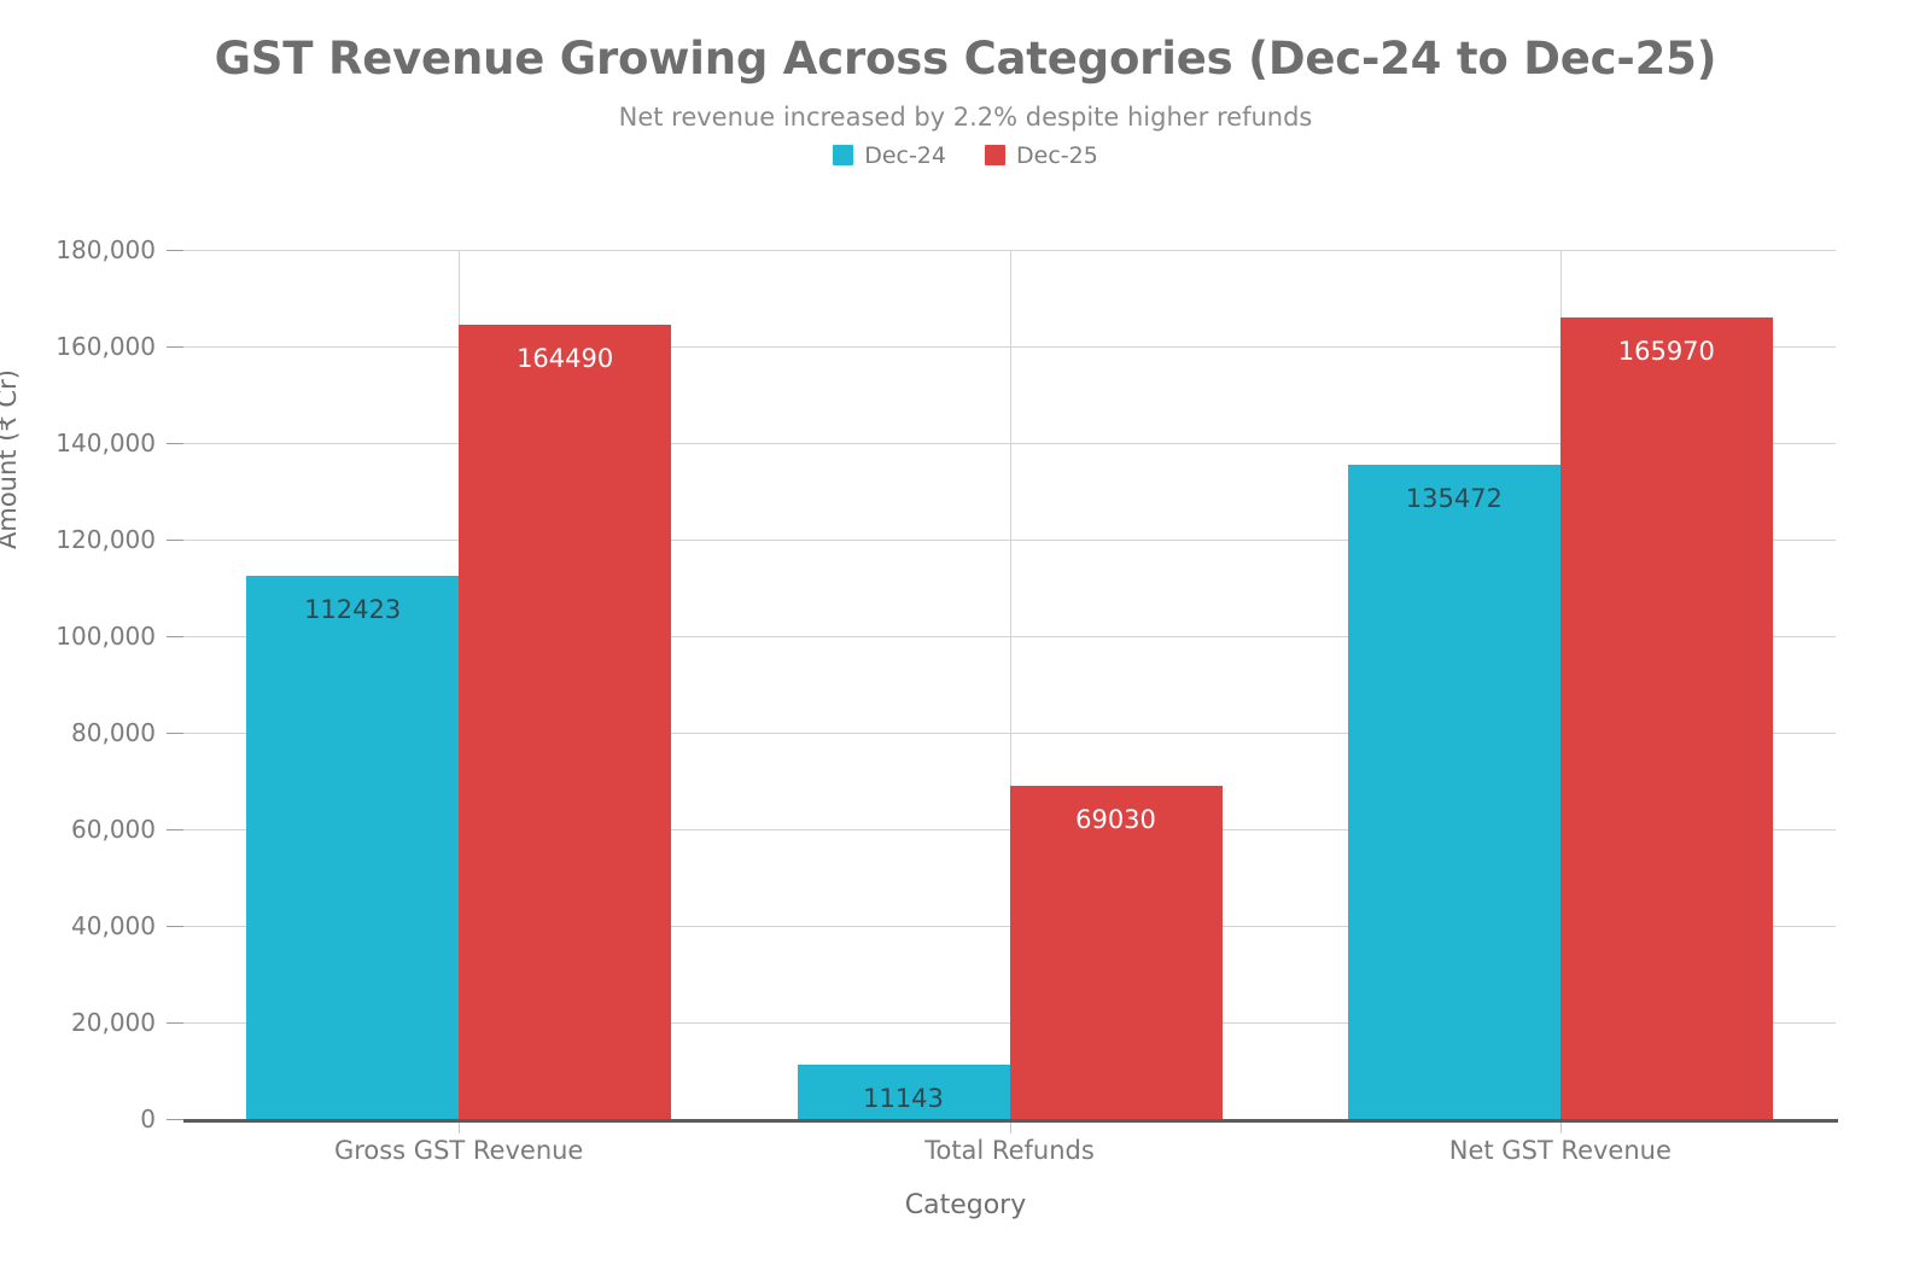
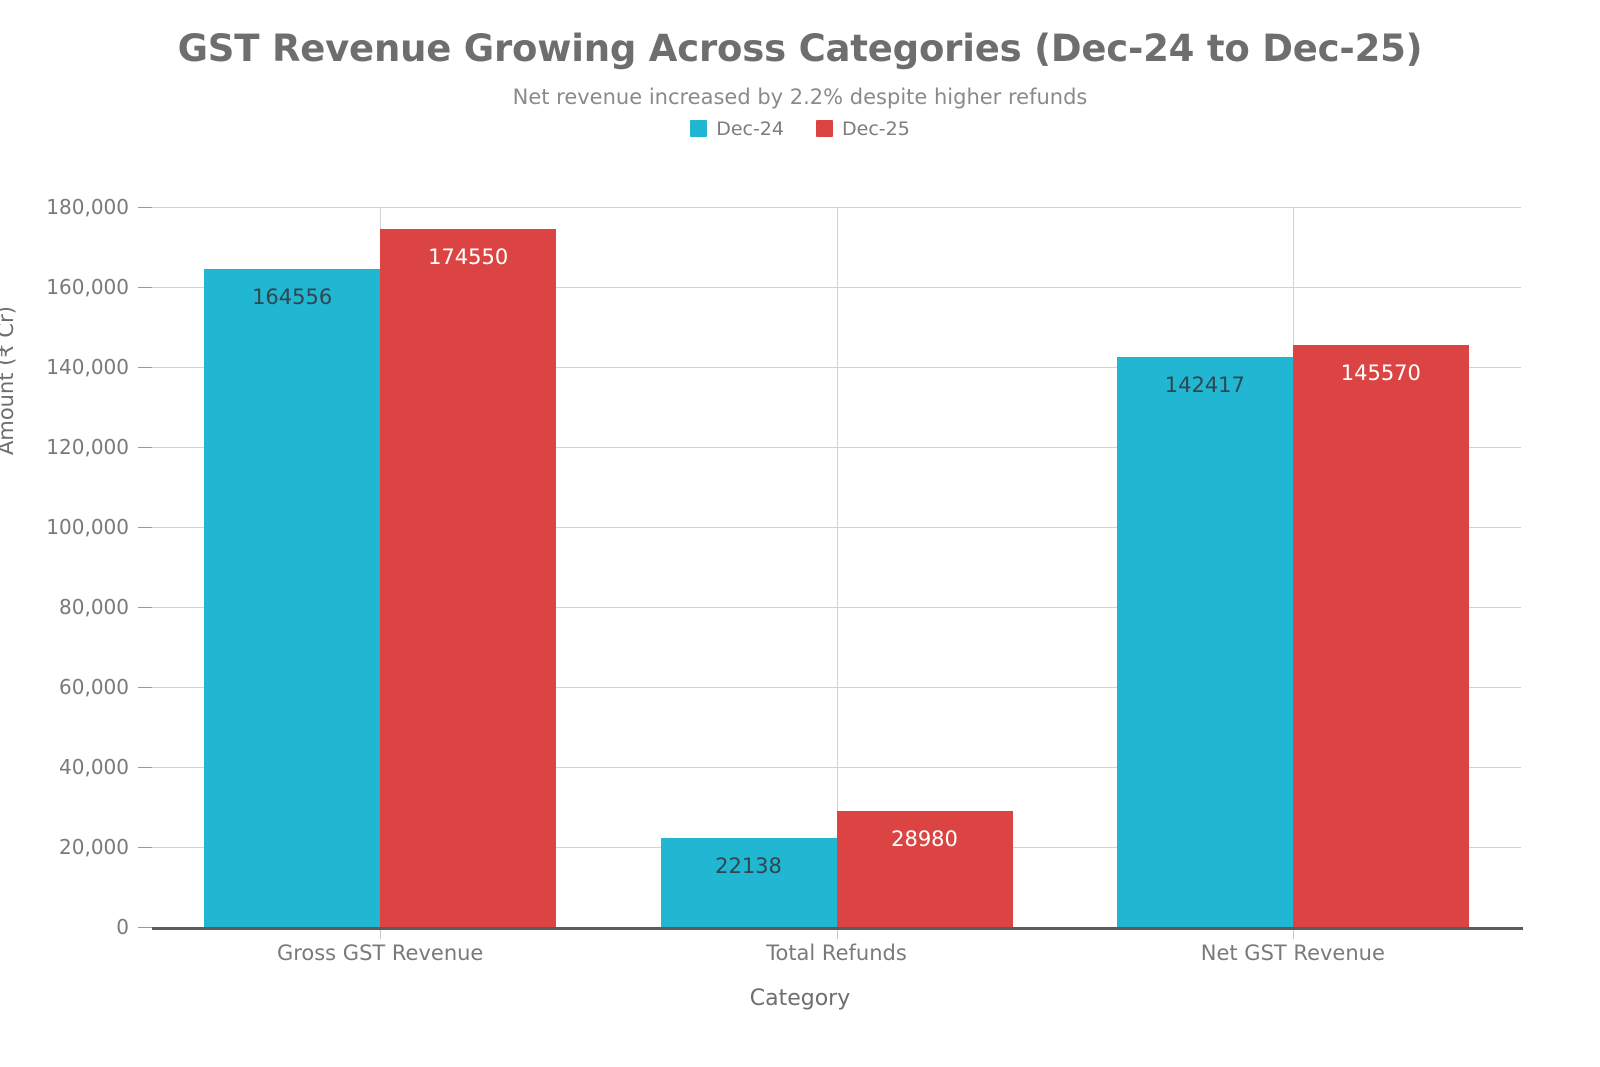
Dec-24/Gross GST Revenue: 112423 -> 164556
Dec-25/Gross GST Revenue: 164490 -> 174550
Dec-24/Total Refunds: 11143 -> 22138
Dec-25/Total Refunds: 69030 -> 28980
Dec-24/Net GST Revenue: 135472 -> 142417
Dec-25/Net GST Revenue: 165970 -> 145570
